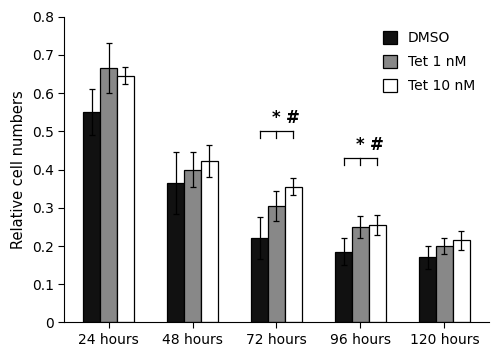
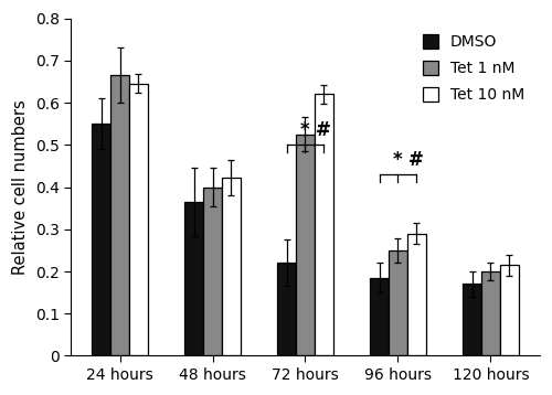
Tet 1 nM/72 hours: 0.305 -> 0.525
Tet 10 nM/72 hours: 0.355 -> 0.620
Tet 10 nM/96 hours: 0.255 -> 0.290
